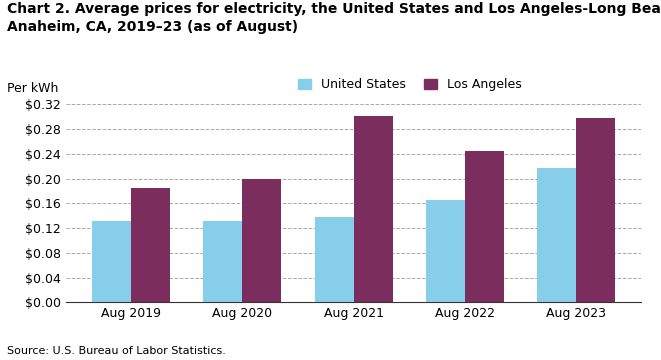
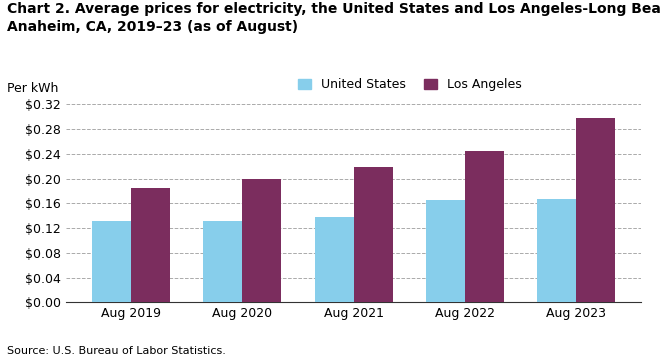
Los Angeles/Aug 2021: $0.302 -> $0.220
United States/Aug 2023: $0.218 -> $0.167
